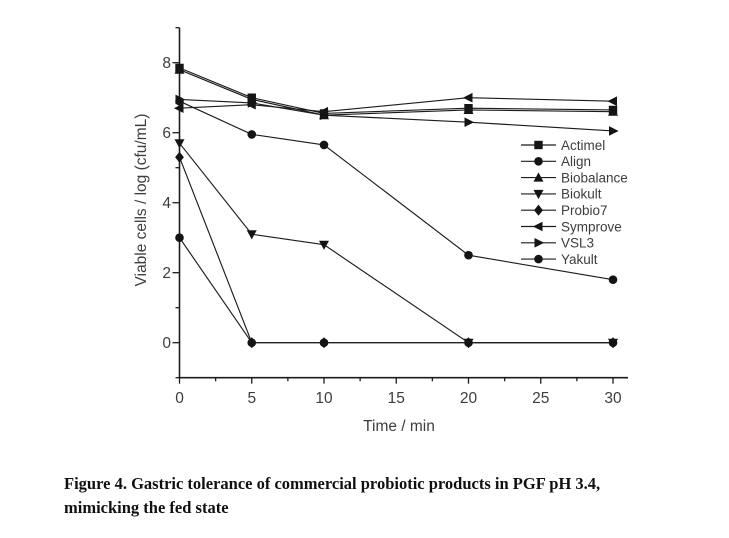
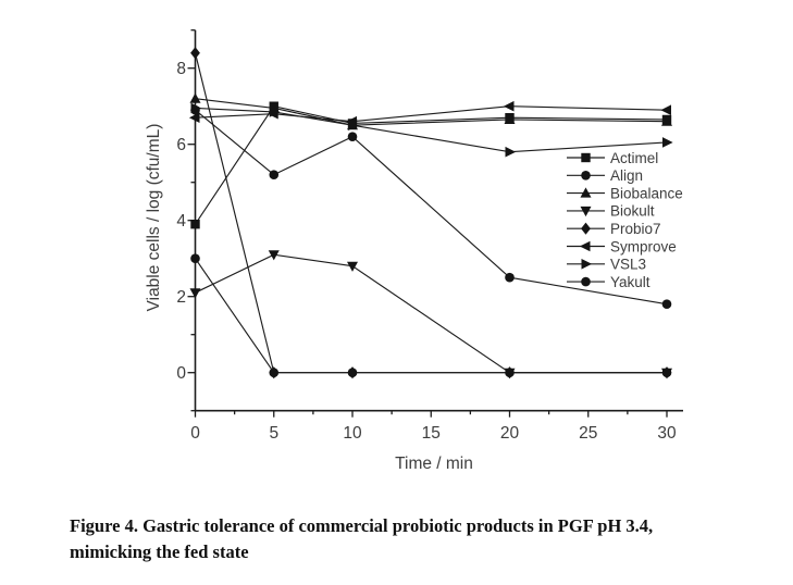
Actimel/0: 7.8 -> 3.9
Biobalance/0: 7.8 -> 7.2
Biokult/0: 5.7 -> 2.1
Probio7/0: 5.3 -> 8.4
Yakult/5: 6.0 -> 5.2
Yakult/10: 5.7 -> 6.2
VSL3/20: 6.3 -> 5.8
